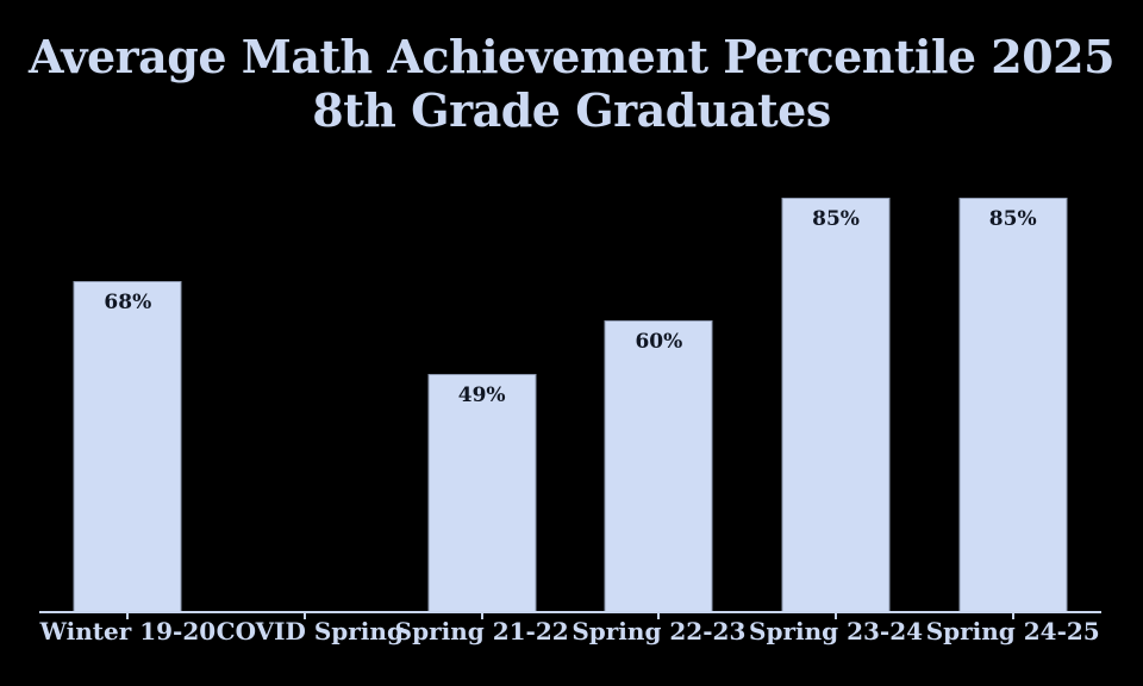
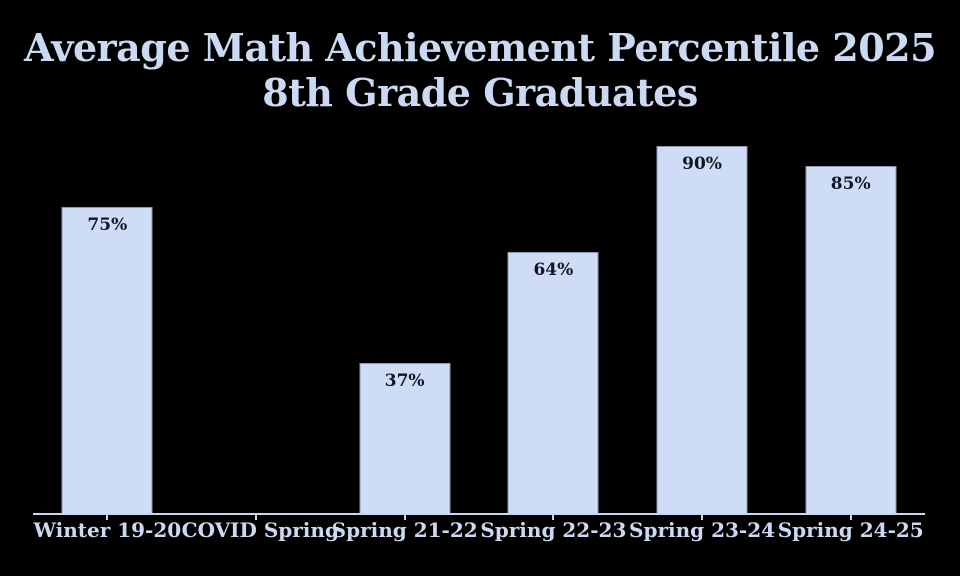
Winter 19-20: 68% -> 75%
Spring 21-22: 49% -> 37%
Spring 22-23: 60% -> 64%
Spring 23-24: 85% -> 90%
